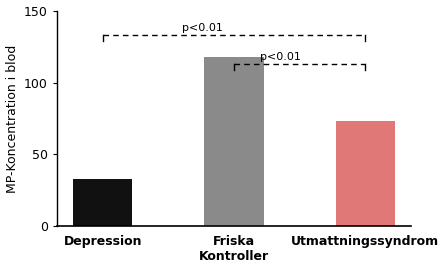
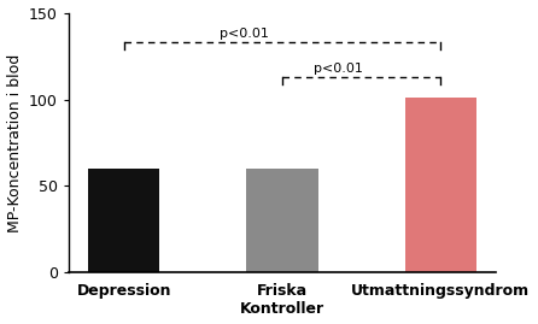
Depression: 33 -> 60
Friska Kontroller: 118 -> 60
Utmattningssyndrom: 73 -> 101
